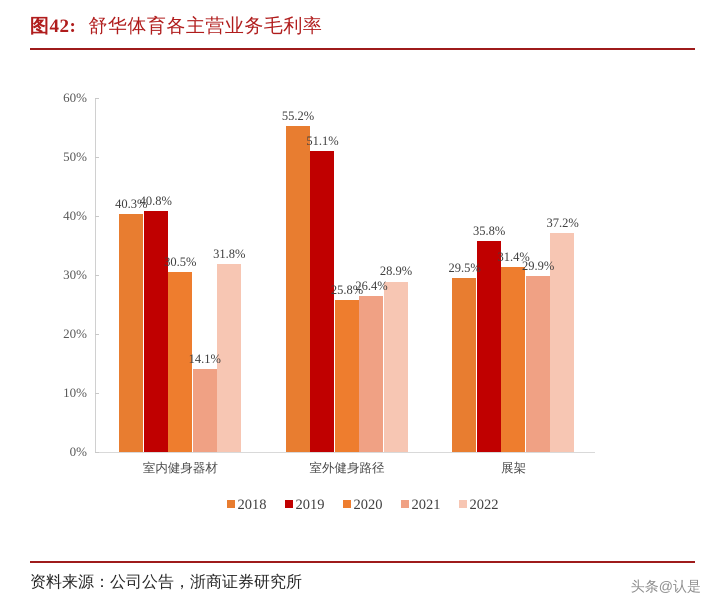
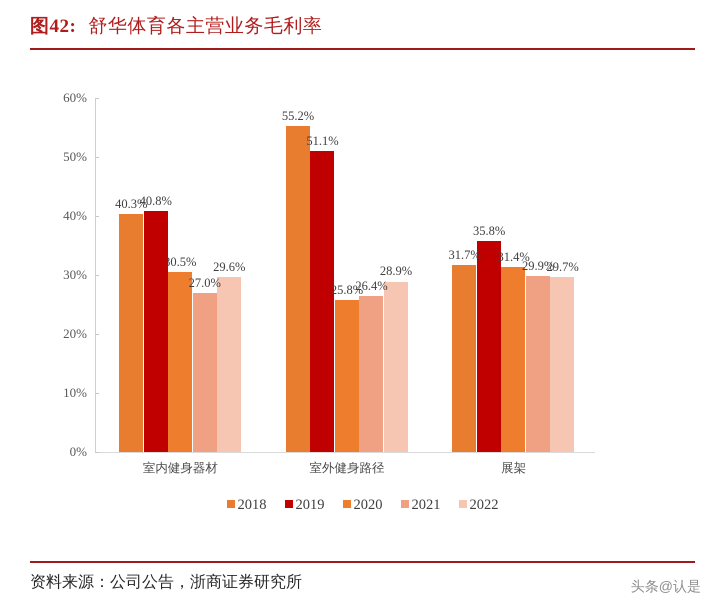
2021/室内健身器材: 14.1% -> 27.0%
2022/室内健身器材: 31.8% -> 29.6%
2018/展架: 29.5% -> 31.7%
2022/展架: 37.2% -> 29.7%
